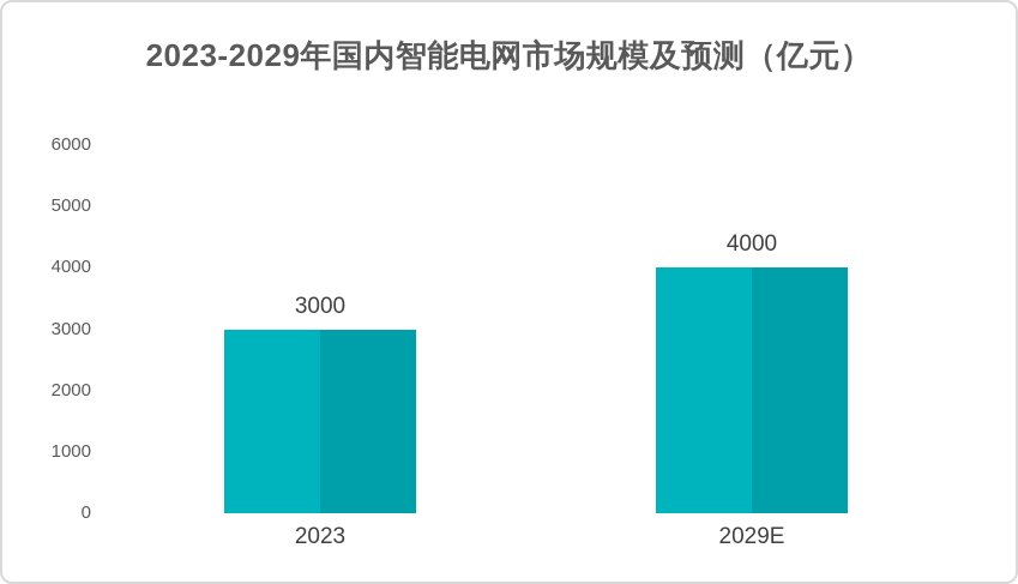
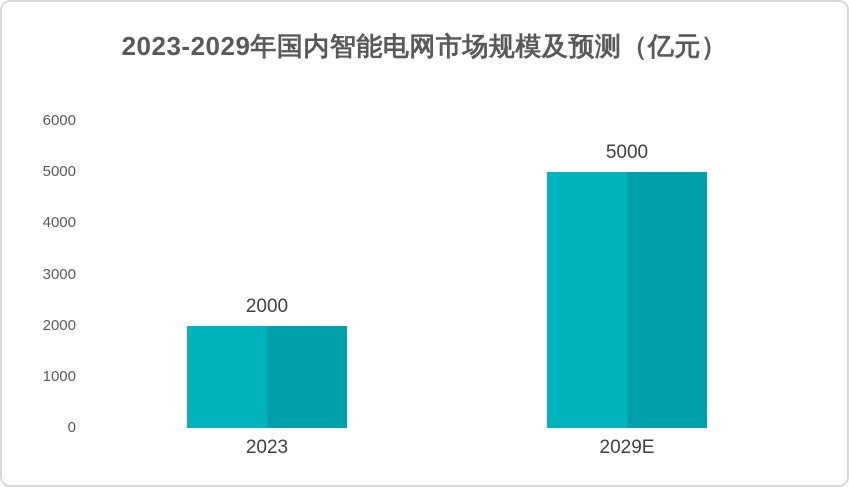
2023: 3000 -> 2000
2029E: 4000 -> 5000
